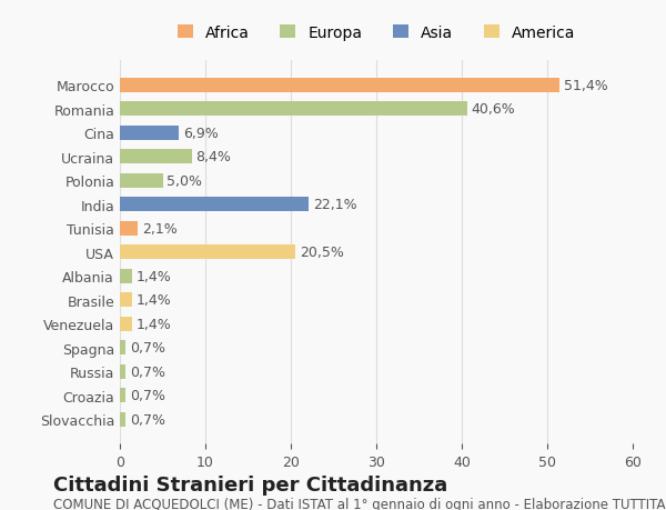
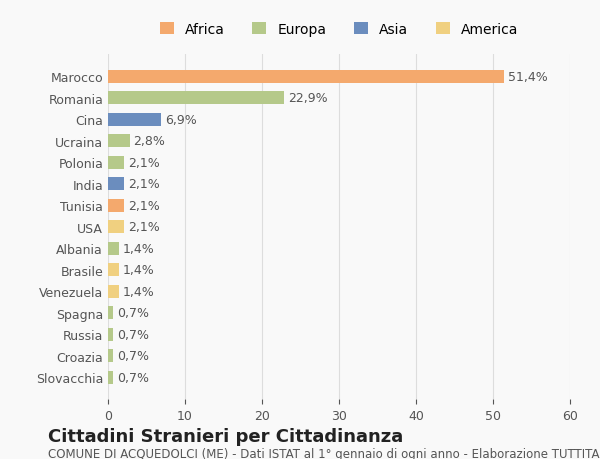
Romania: 40,6% -> 22,9%
Ucraina: 8,4% -> 2,8%
Polonia: 5,0% -> 2,1%
India: 22,1% -> 2,1%
USA: 20,5% -> 2,1%
